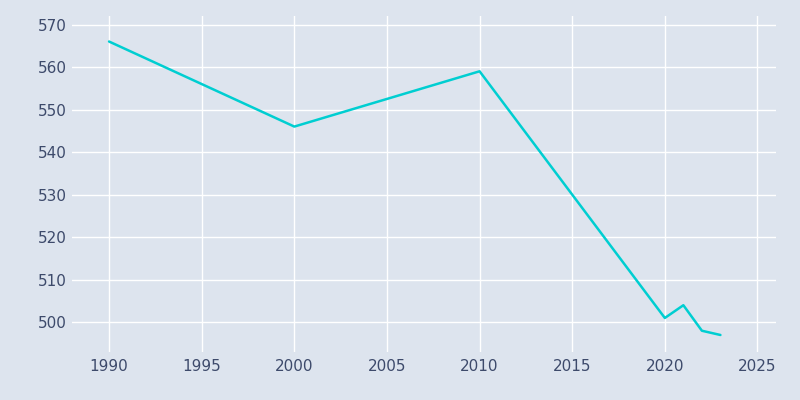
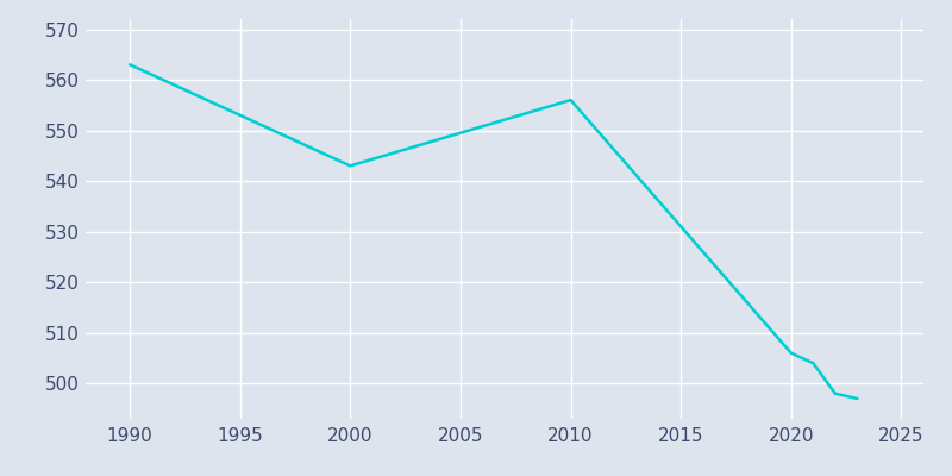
1990: 566 -> 563
2000: 546 -> 543
2010: 559 -> 556
2020: 501 -> 506
